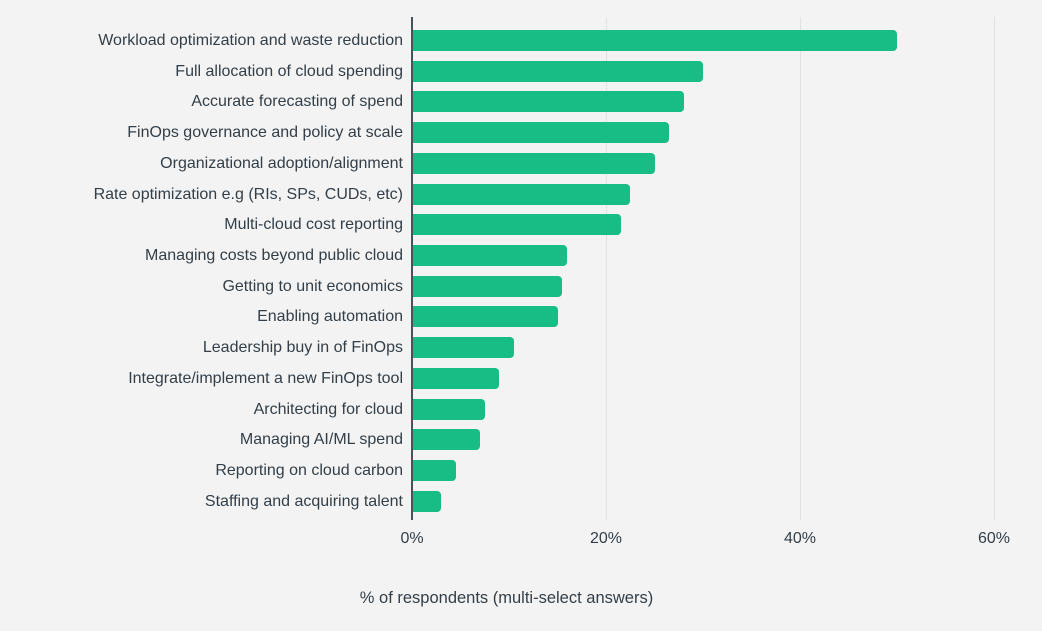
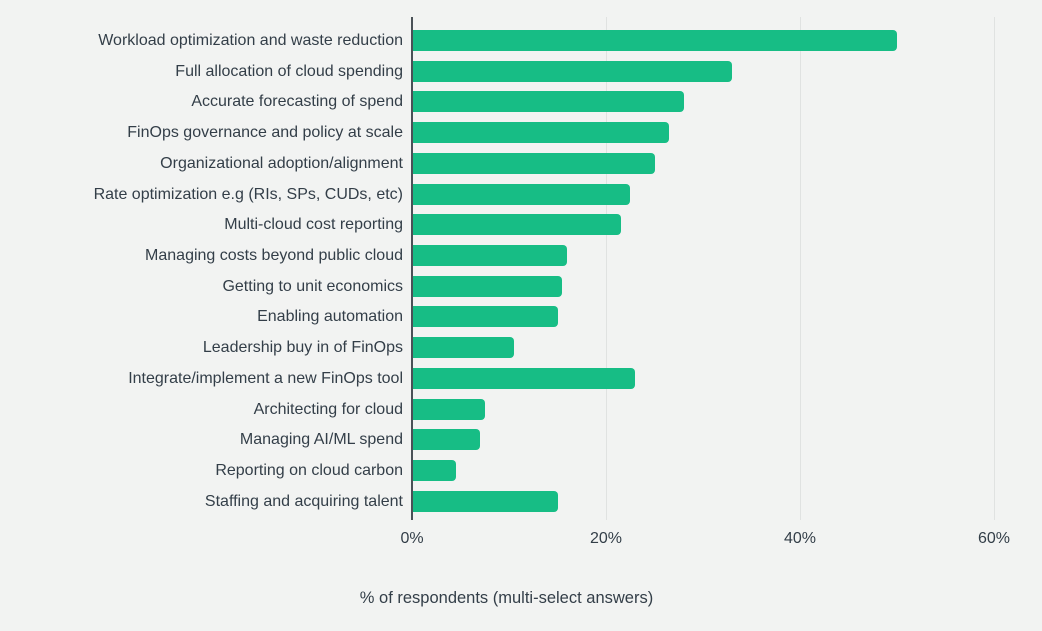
Full allocation of cloud spending: 30% -> 33%
Integrate/implement a new FinOps tool: 9% -> 23%
Staffing and acquiring talent: 3% -> 15%
